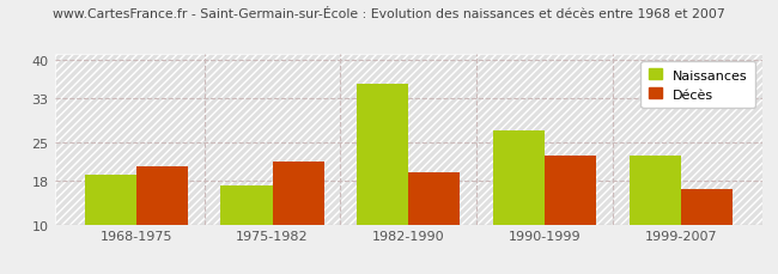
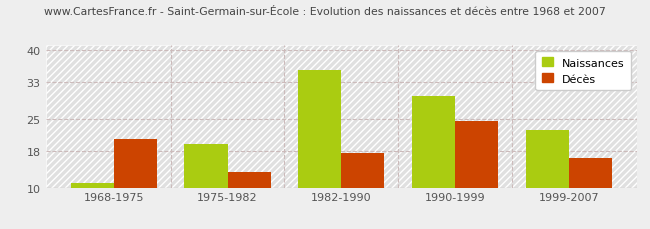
Naissances/1968-1975: 19.0 -> 11.0
Naissances/1975-1982: 17.0 -> 19.5
Décès/1975-1982: 21.5 -> 13.5
Décès/1982-1990: 19.5 -> 17.5
Naissances/1990-1999: 27.0 -> 30.0
Décès/1990-1999: 22.5 -> 24.5
